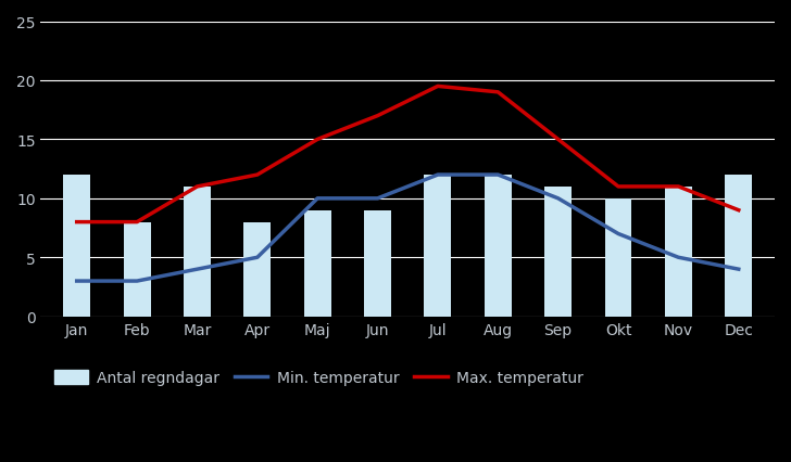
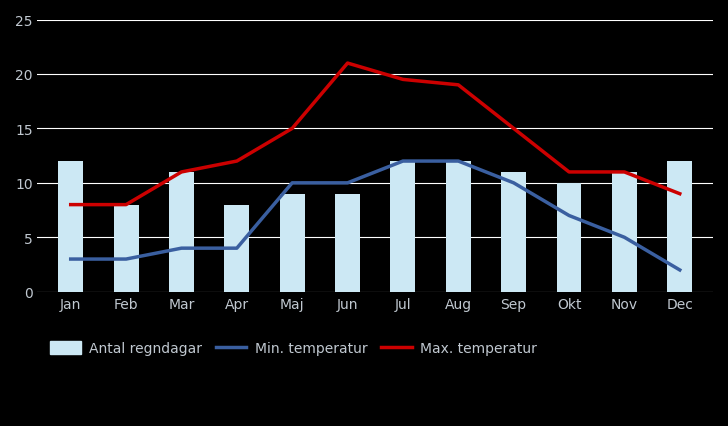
Min. temperatur/Apr: 5 -> 4
Max. temperatur/Jun: 17.0 -> 21.0
Min. temperatur/Dec: 4 -> 2
